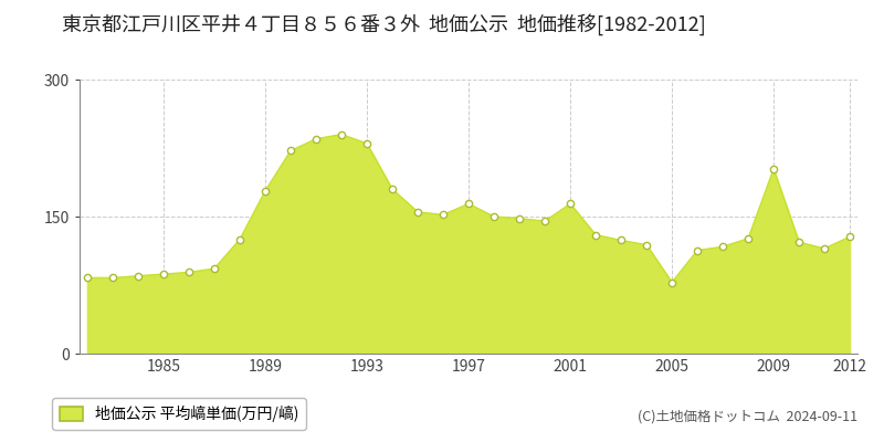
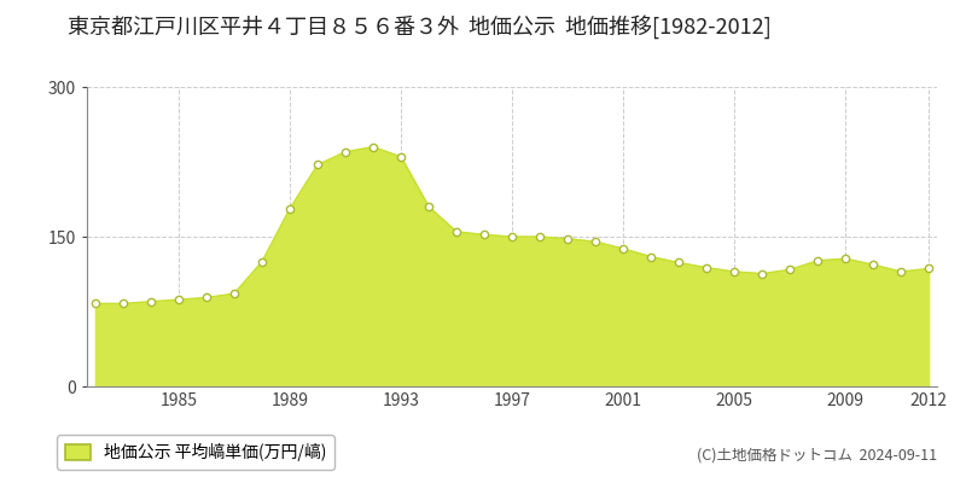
1997: 164 -> 150
2001: 164 -> 138
2005: 78 -> 115
2009: 202 -> 128
2012: 128 -> 118
